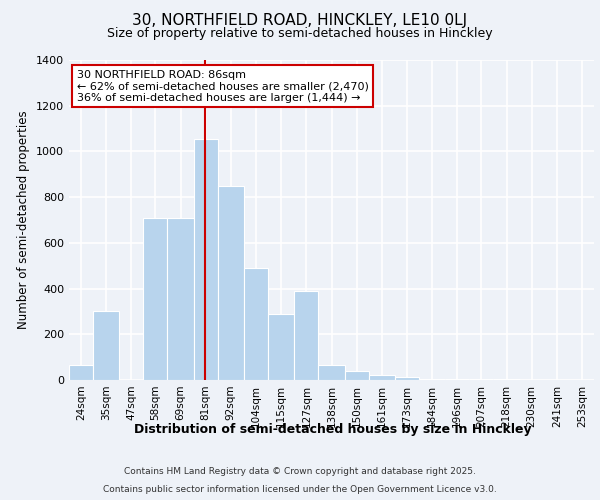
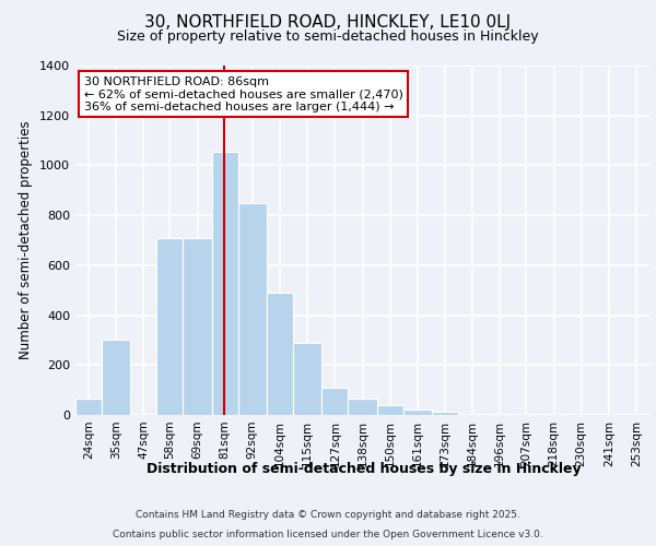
127sqm: 390 -> 110
